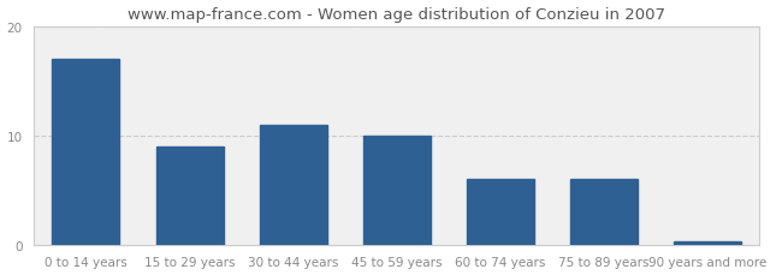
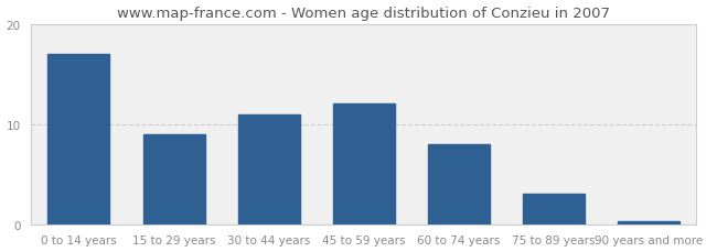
45 to 59 years: 10.0 -> 12.0
60 to 74 years: 6.0 -> 8.0
75 to 89 years: 6.0 -> 3.0
